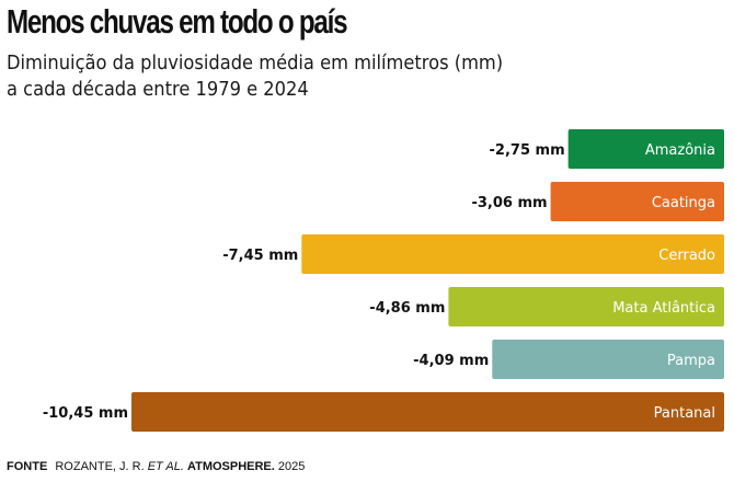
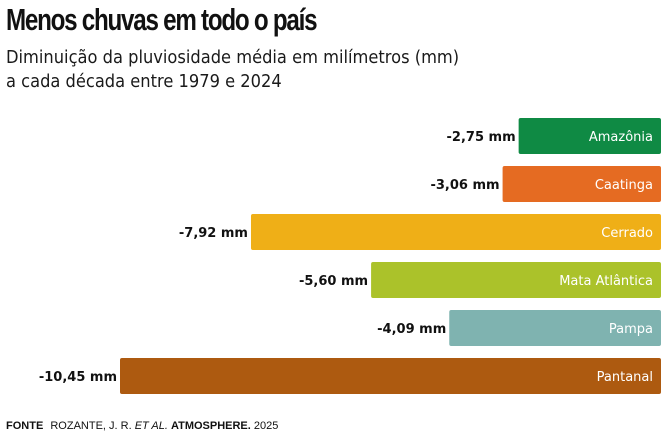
Cerrado: -7,45 -> -7,92
Mata Atlântica: -4,86 -> -5,60
